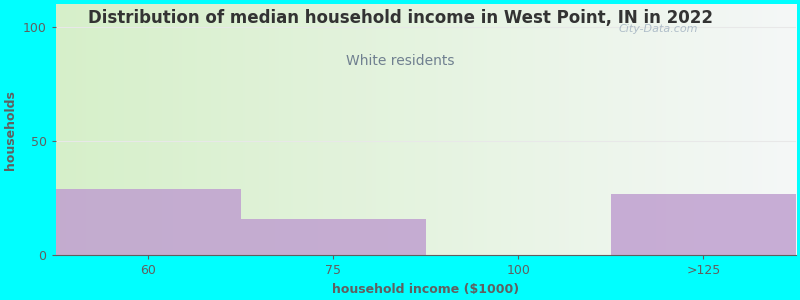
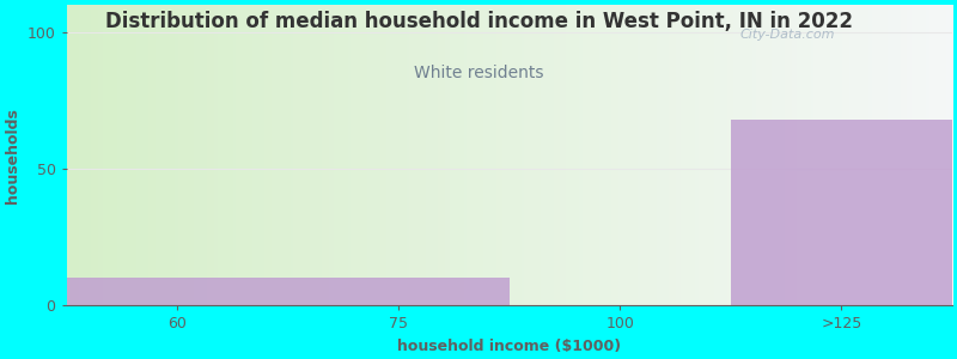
60: 29 -> 10
75: 16 -> 10
>125: 27 -> 68
